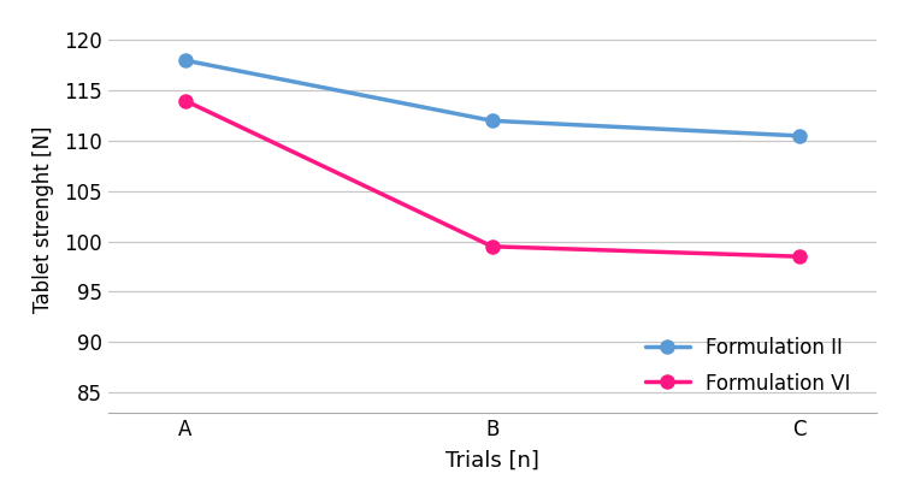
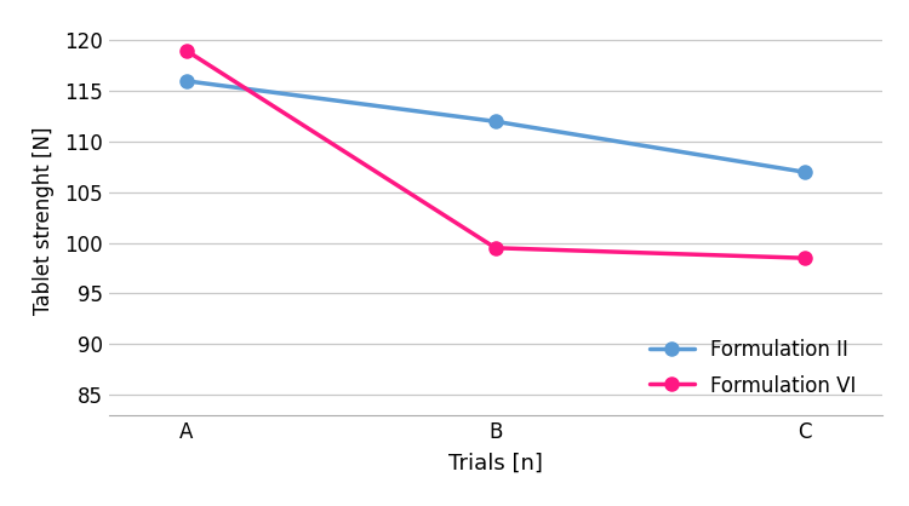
Formulation II/A: 118.0 -> 116.0
Formulation VI/A: 114.0 -> 119.0
Formulation II/C: 110.5 -> 107.0
